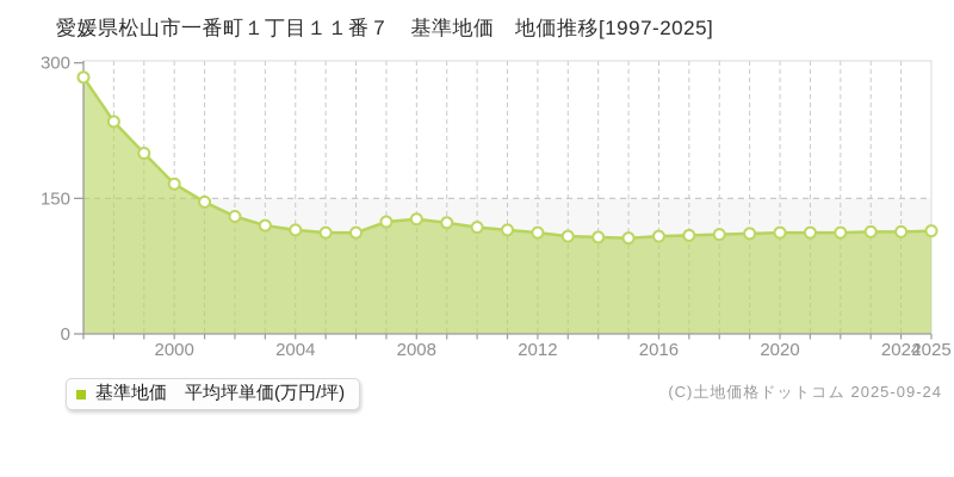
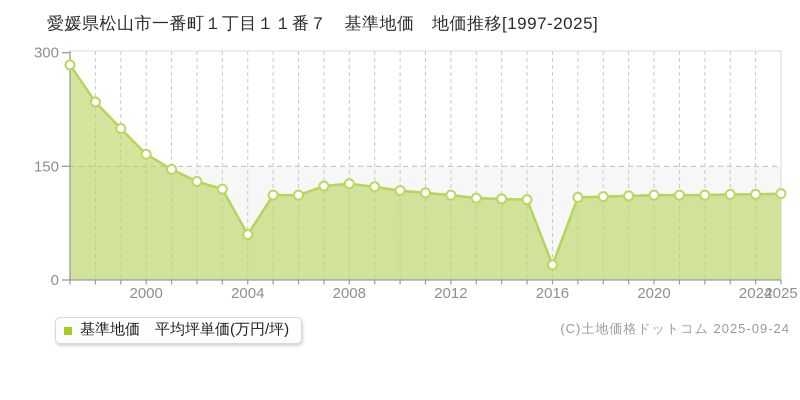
2004: 120 -> 60
2016: 110 -> 20
